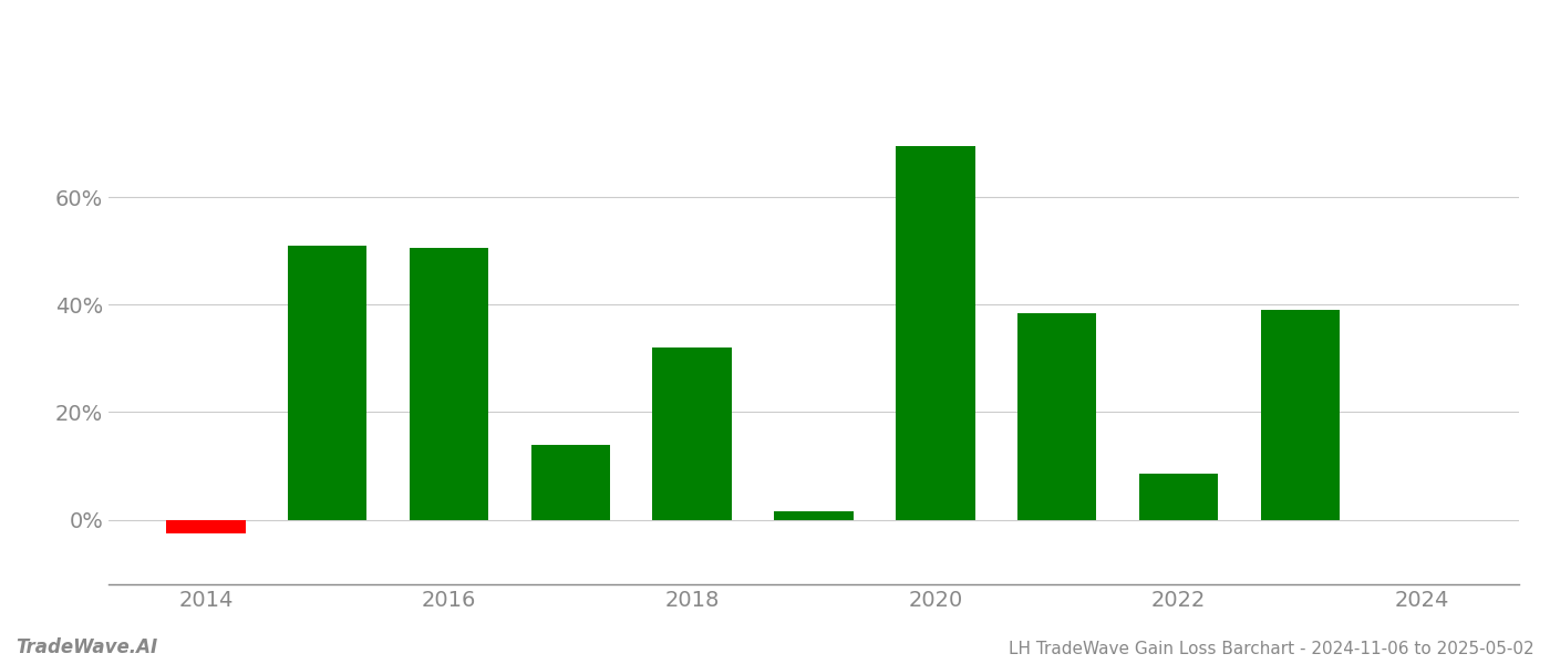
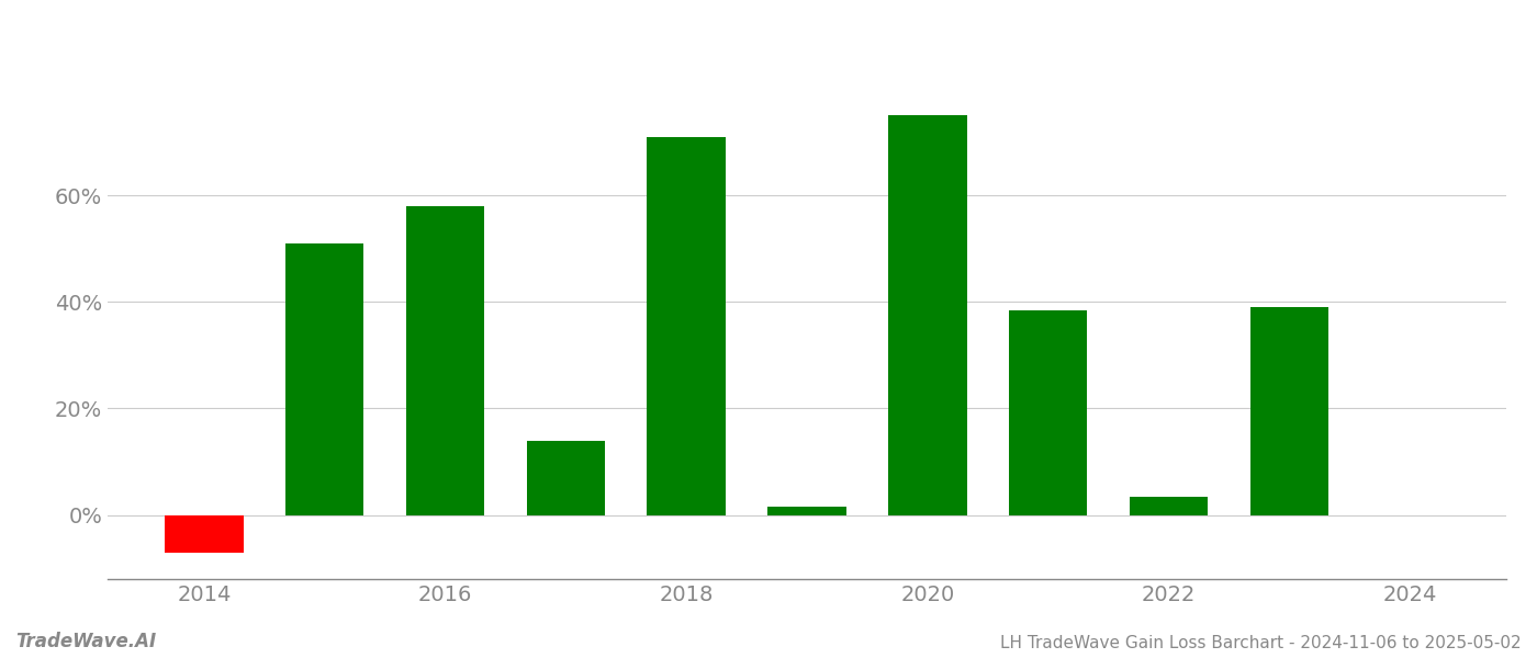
2014: -2.5% -> -7.0%
2016: 50.5% -> 58.0%
2018: 32.0% -> 71.0%
2020: 69.5% -> 75.0%
2022: 8.5% -> 3.4%
